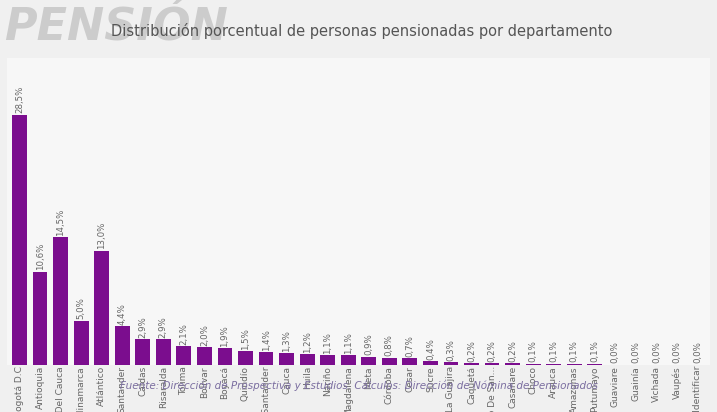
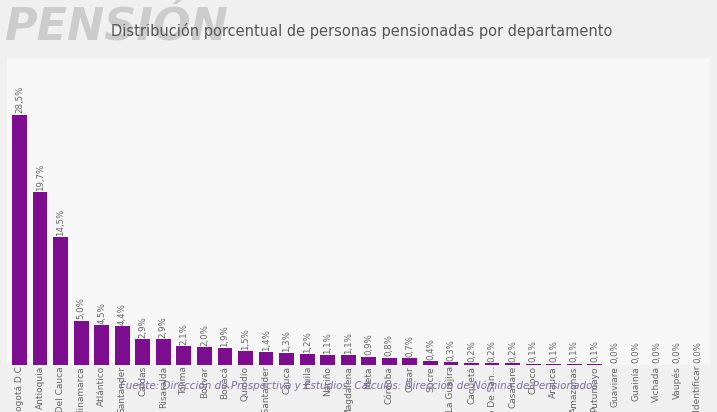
Antioquia: 10,6% -> 19,7%
Atlántico: 13,0% -> 4,5%
